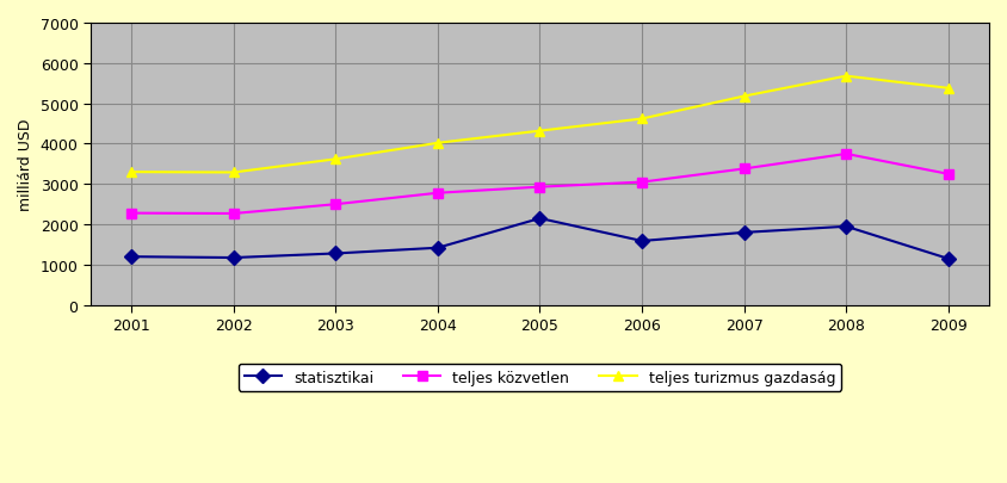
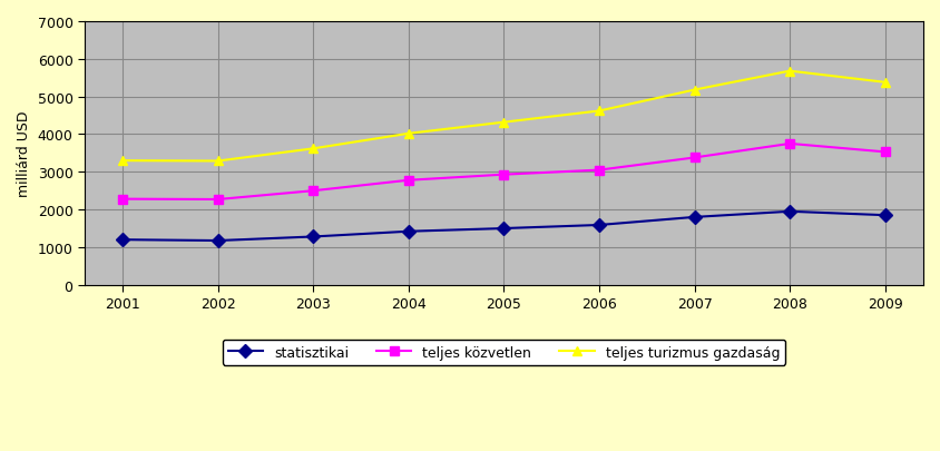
statisztikai/2005: 2150 -> 1500
statisztikai/2009: 1150 -> 1850
teljes közvetlen/2009: 3250 -> 3530
